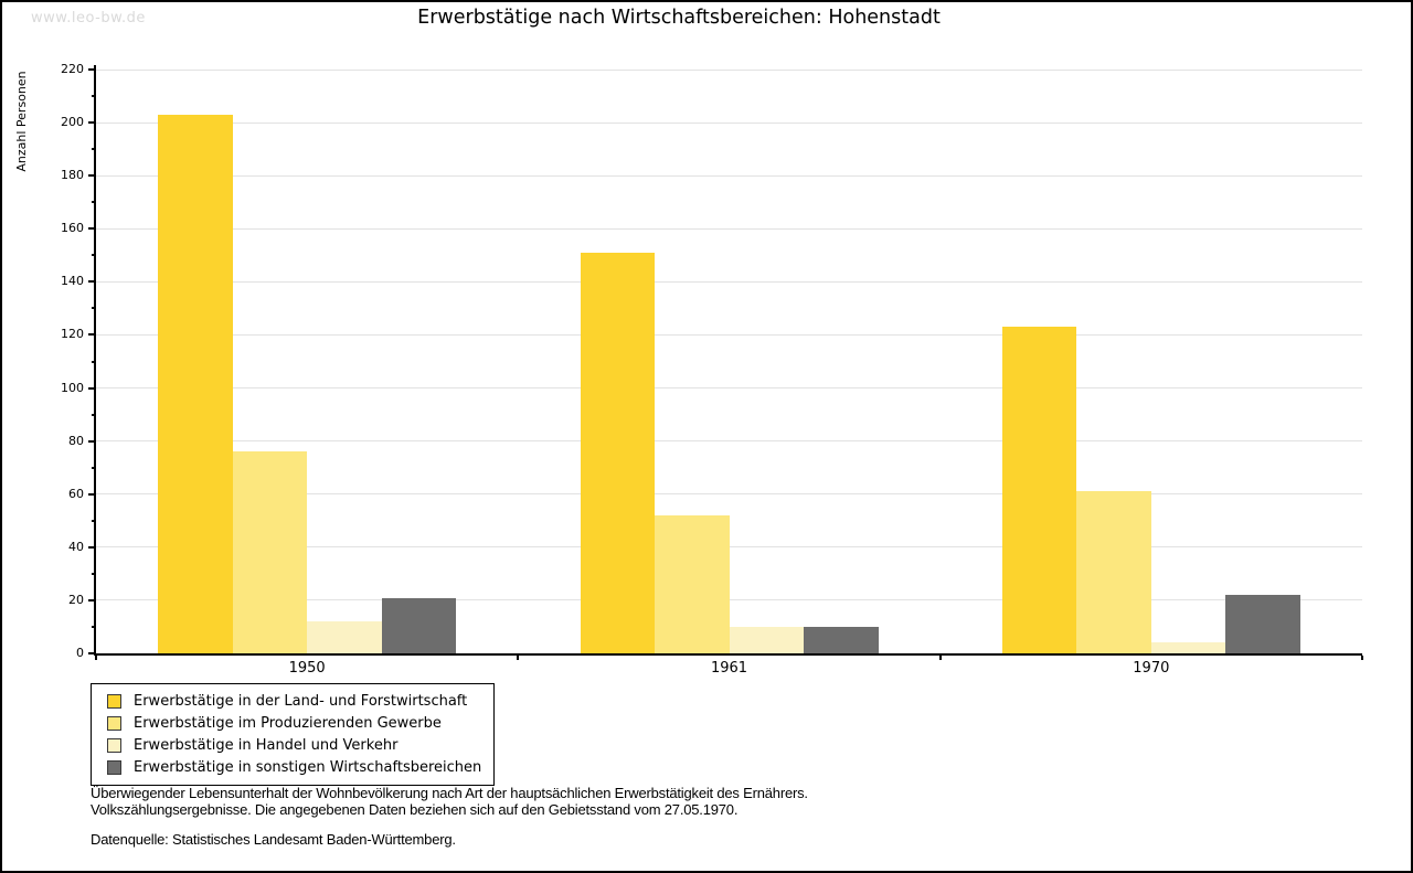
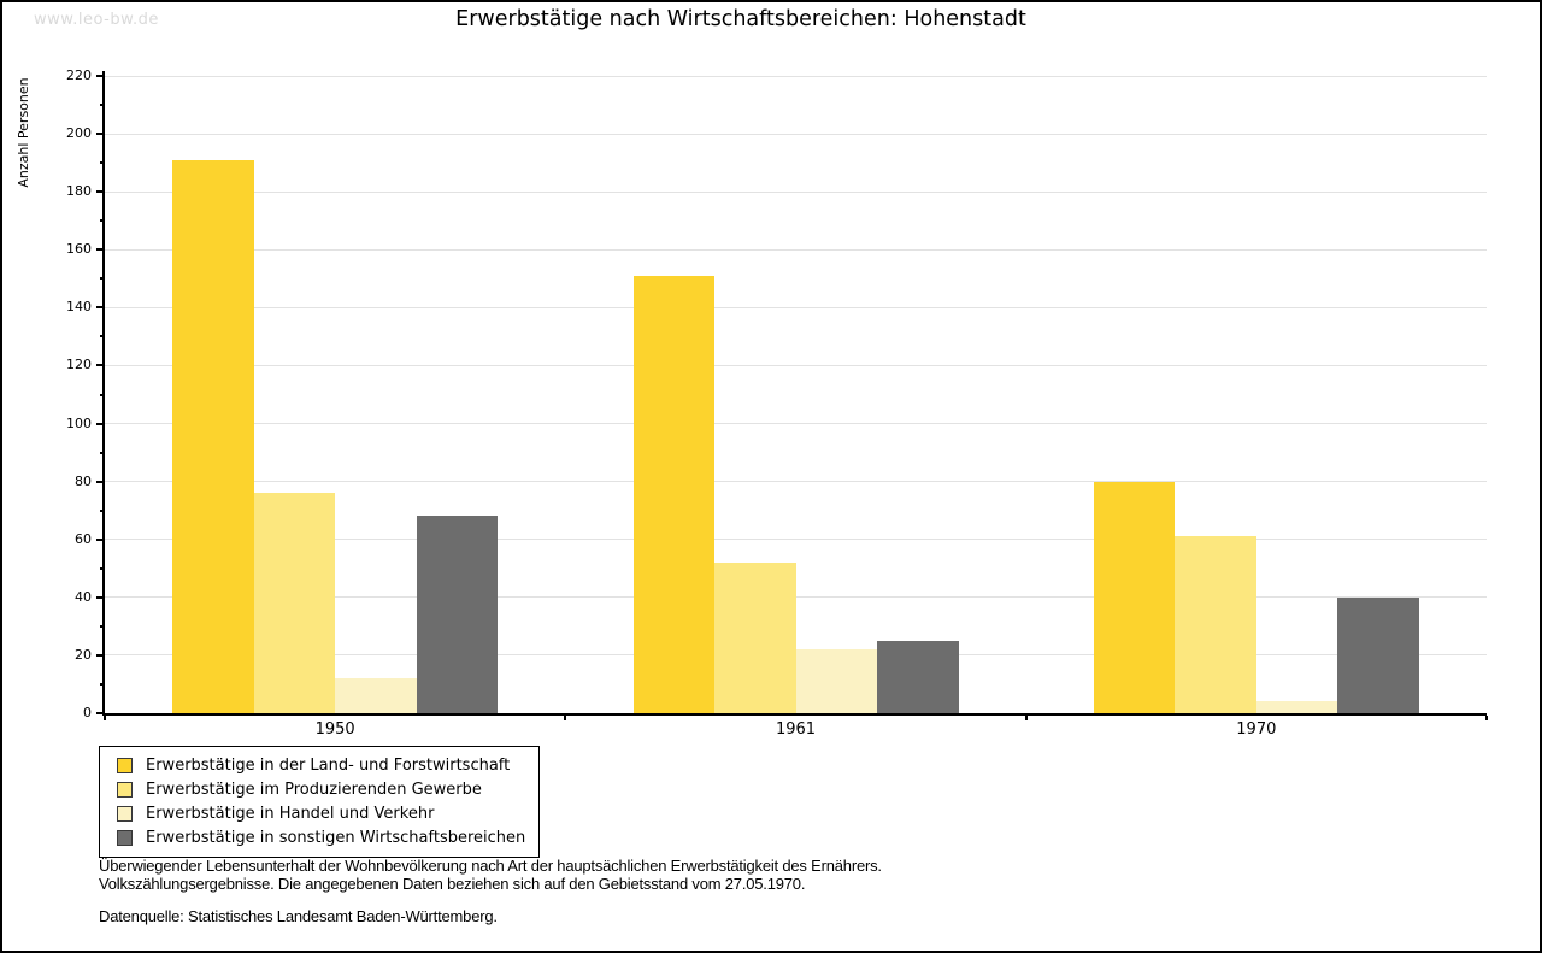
Erwerbstätige in der Land- und Forstwirtschaft/1950: 203 -> 191
Erwerbstätige in sonstigen Wirtschaftsbereichen/1950: 21 -> 68
Erwerbstätige in Handel und Verkehr/1961: 10 -> 22
Erwerbstätige in sonstigen Wirtschaftsbereichen/1961: 10 -> 25
Erwerbstätige in der Land- und Forstwirtschaft/1970: 123 -> 80
Erwerbstätige in sonstigen Wirtschaftsbereichen/1970: 22 -> 40
